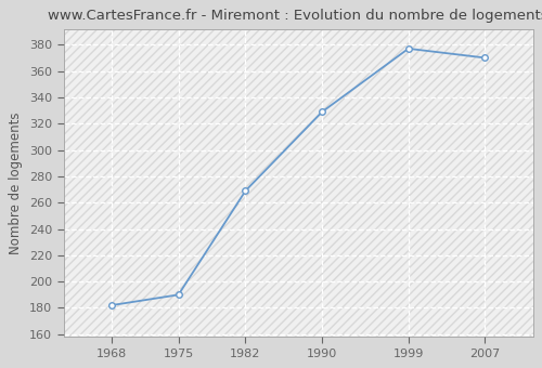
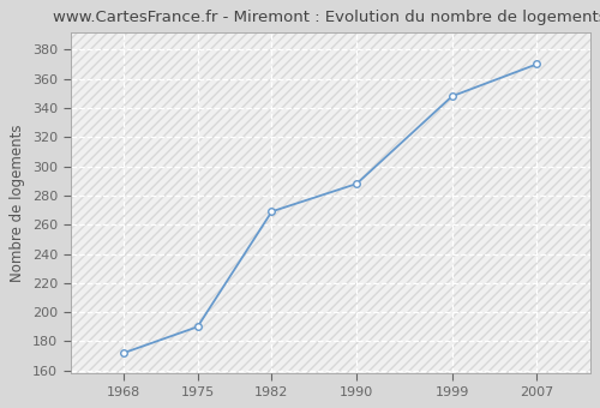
1968: 182 -> 172
1990: 329 -> 288
1999: 377 -> 348
